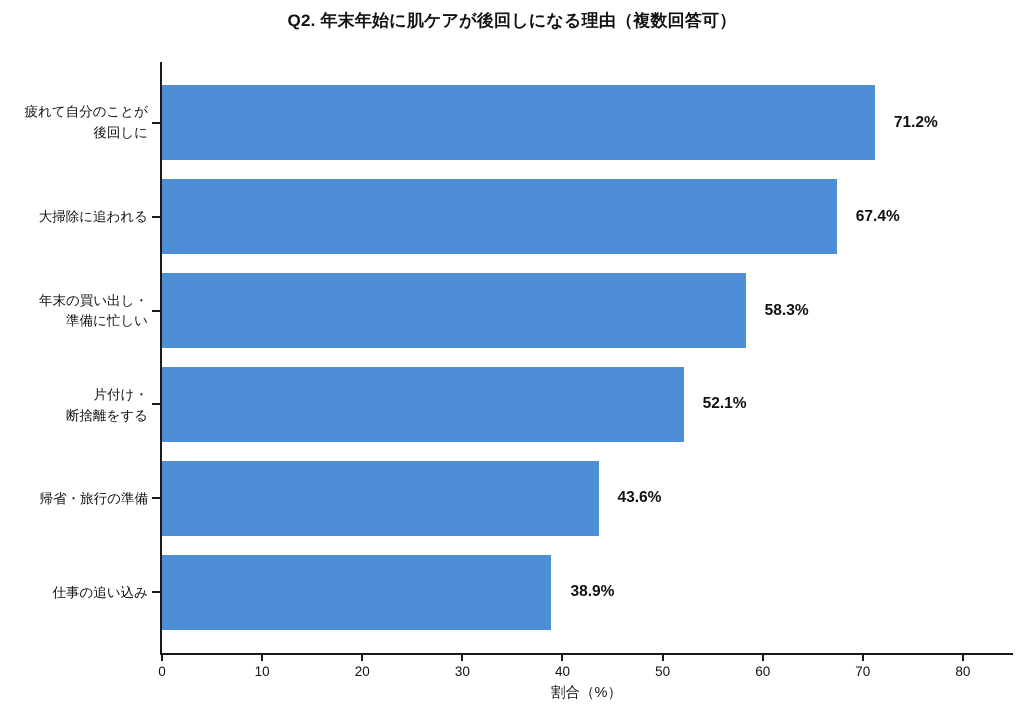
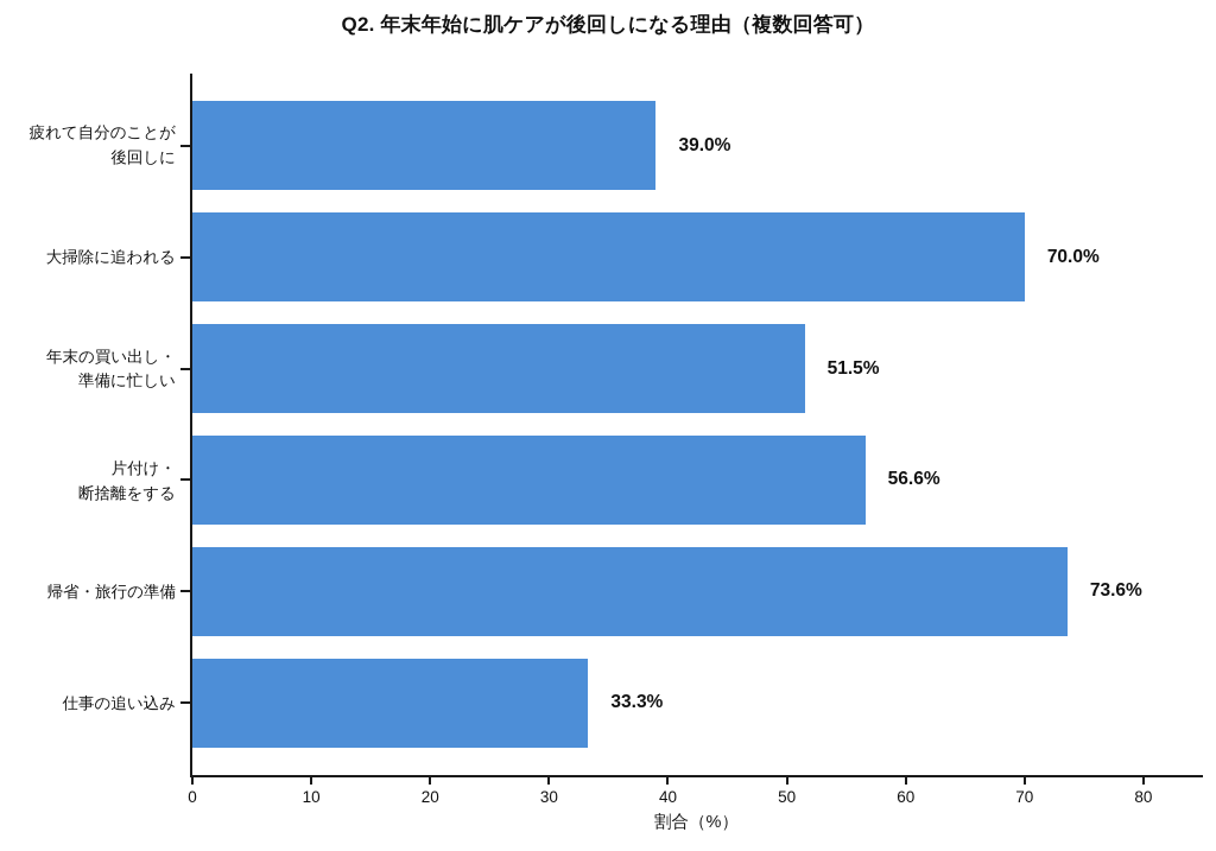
疲れて自分のことが 後回しに: 71.2% -> 39.0%
大掃除に追われる: 67.4% -> 70.0%
年末の買い出し・ 準備に忙しい: 58.3% -> 51.5%
片付け・ 断捨離をする: 52.1% -> 56.6%
帰省・旅行の準備: 43.6% -> 73.6%
仕事の追い込み: 38.9% -> 33.3%
